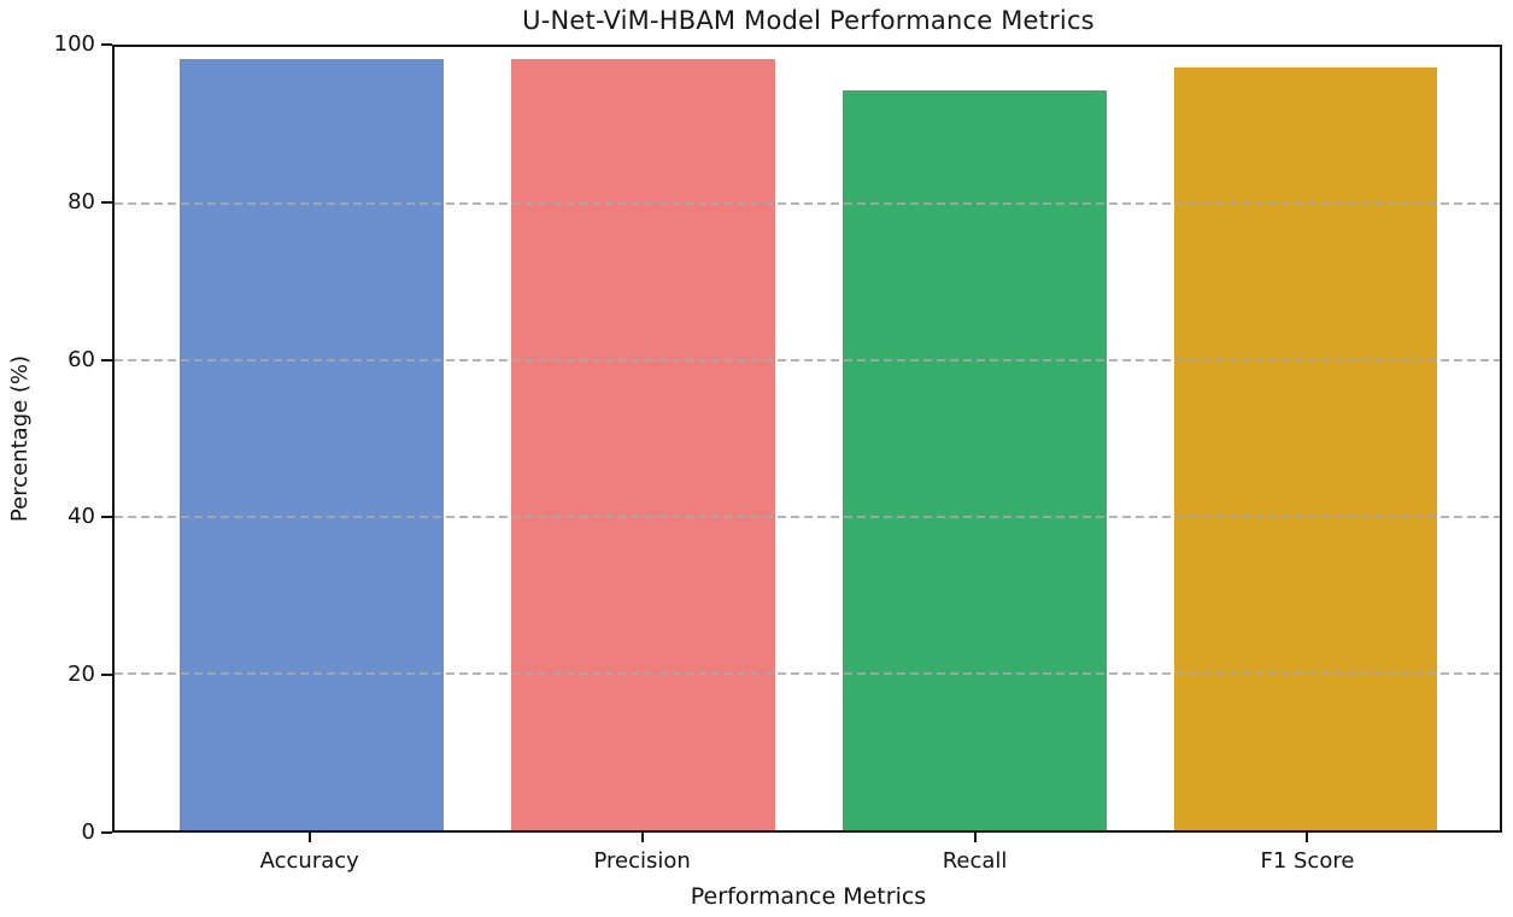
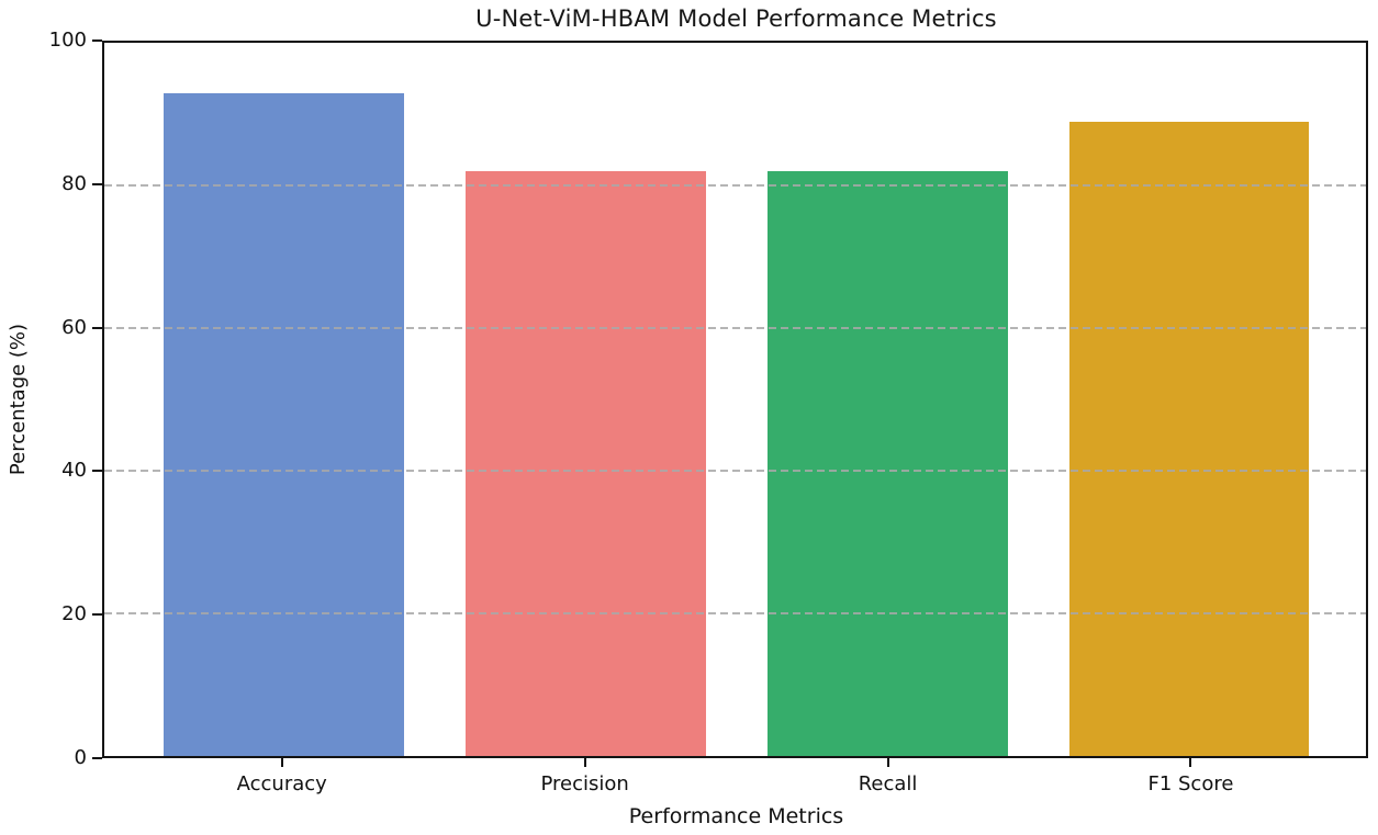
Accuracy: 98 -> 93
Precision: 98 -> 82
Recall: 94 -> 82
F1 Score: 97 -> 89
